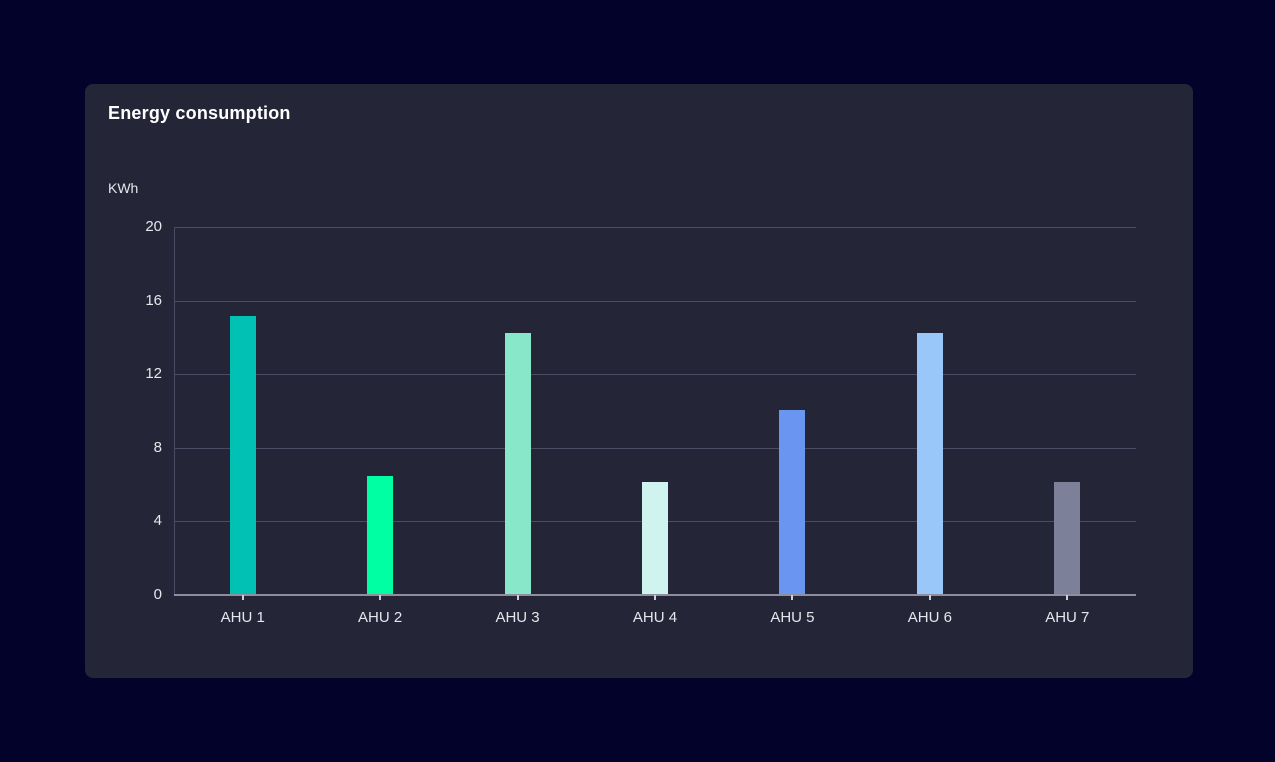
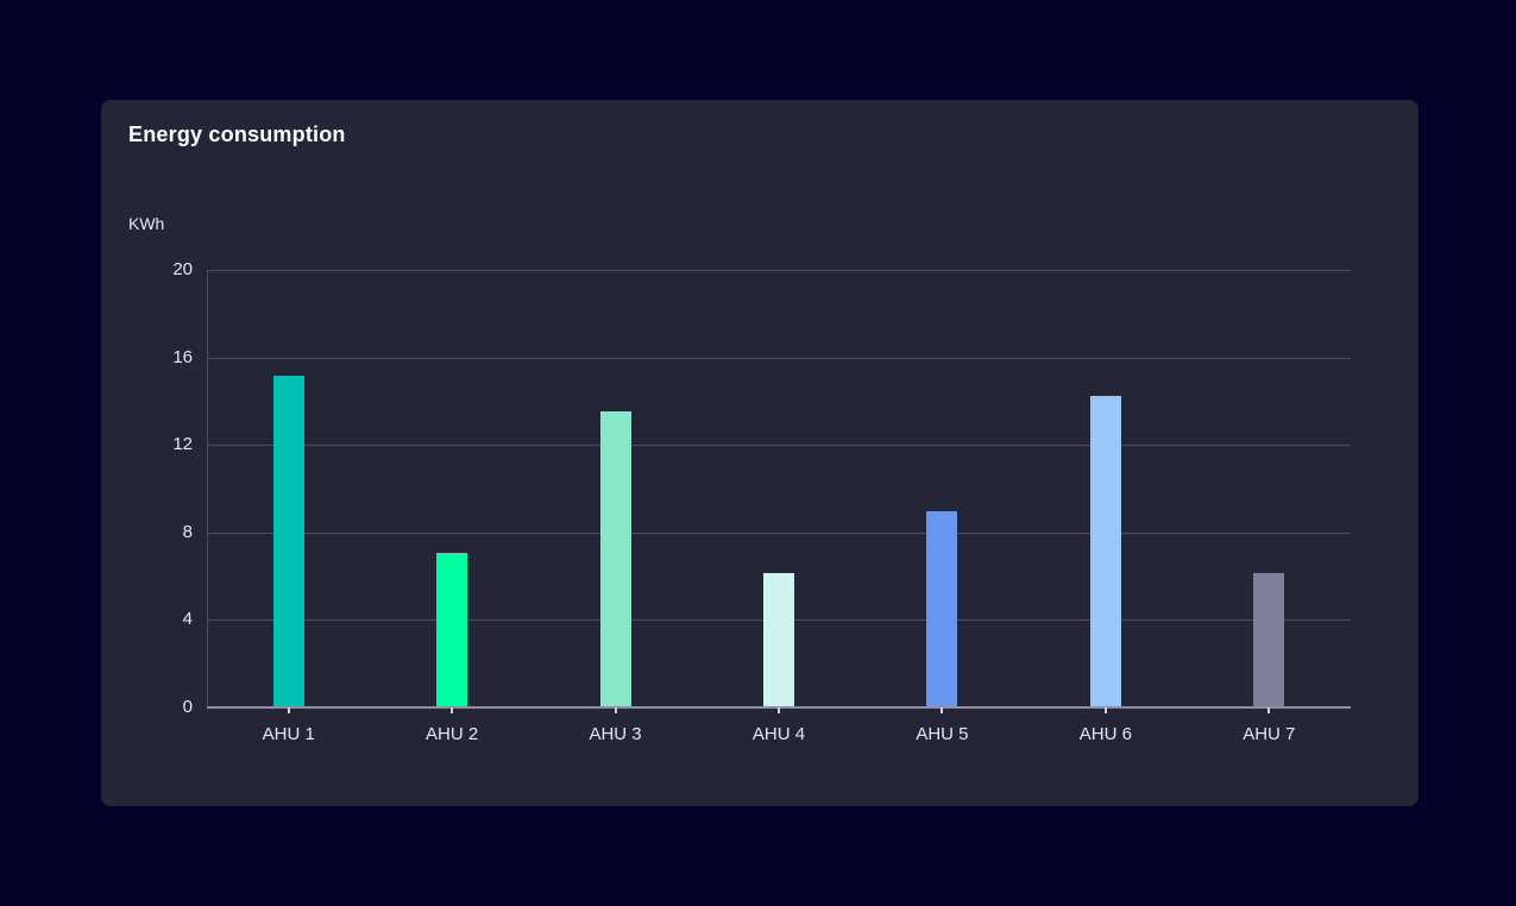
AHU 2: 6.4 -> 7.0
AHU 3: 14.2 -> 13.5
AHU 5: 10.0 -> 8.9
